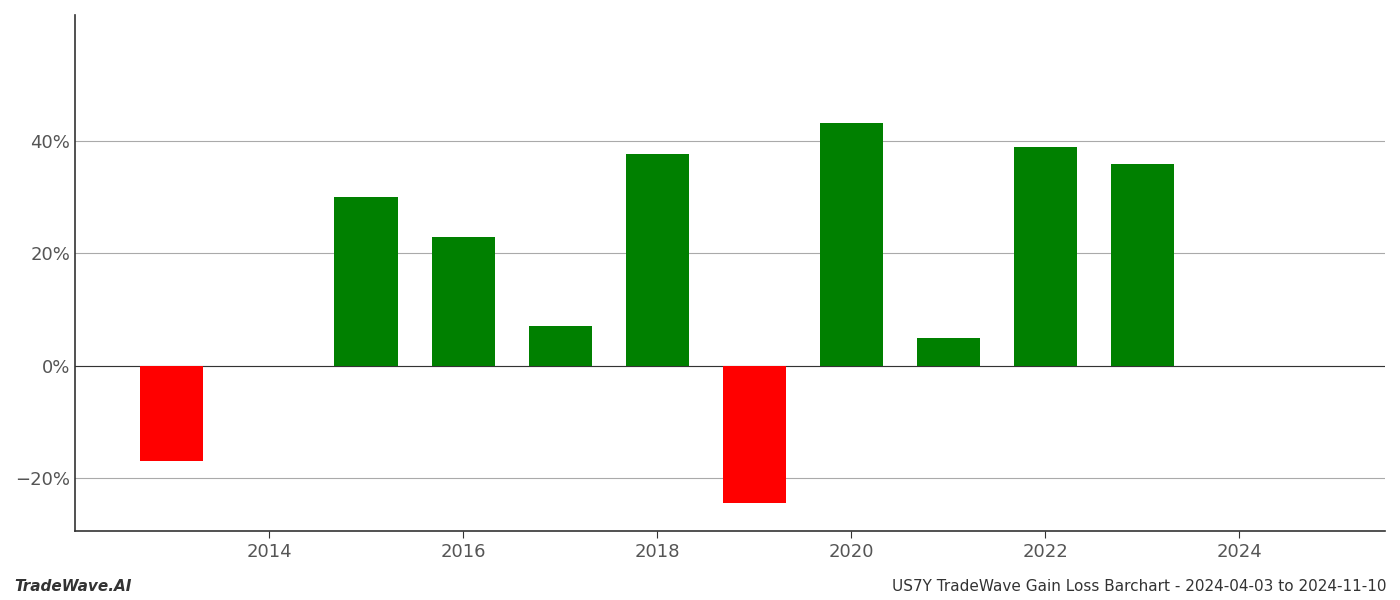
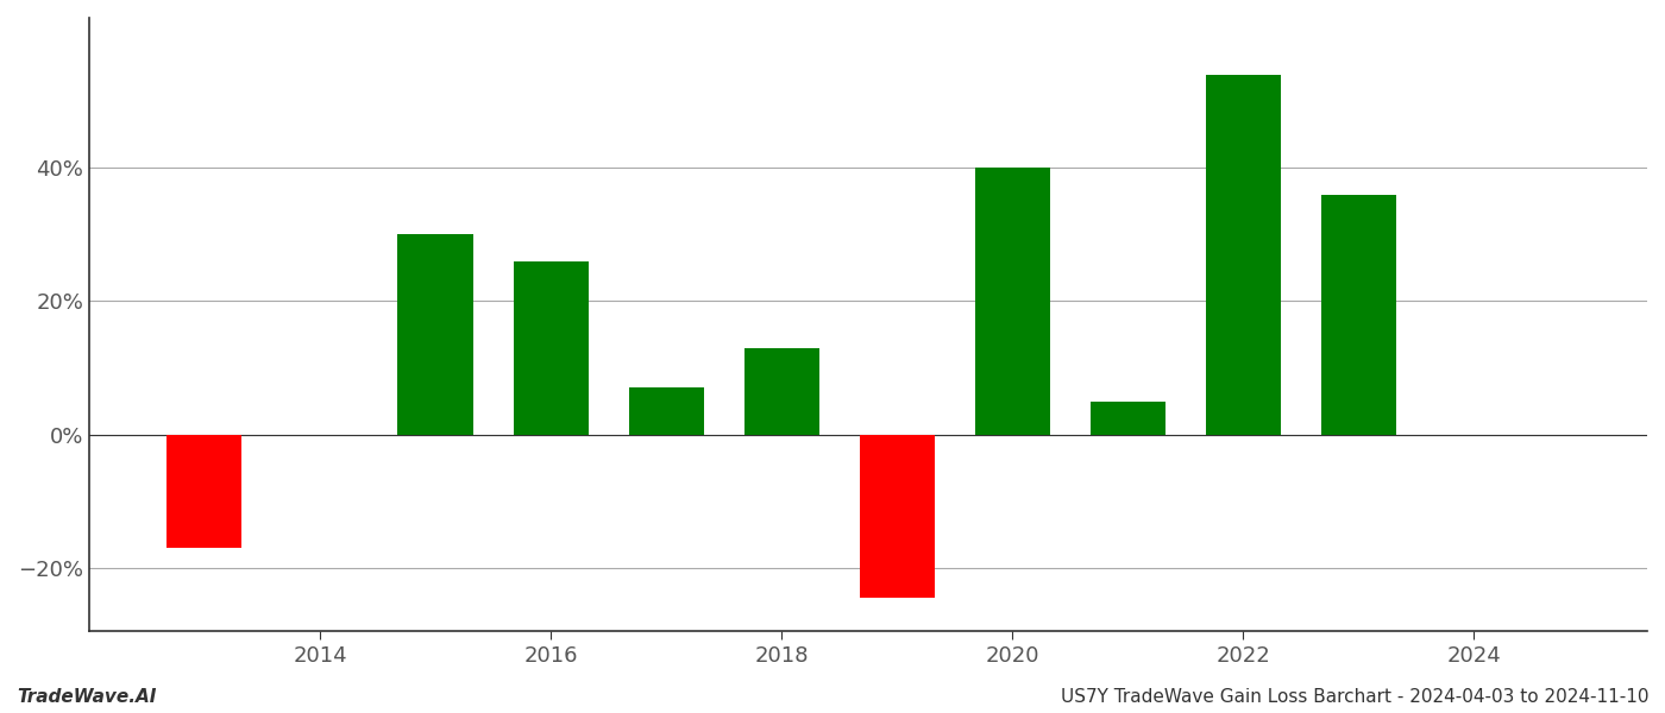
2016: 23.0% -> 26.0%
2018: 37.8% -> 13.0%
2020: 43.2% -> 40.0%
2022: 39.0% -> 54.0%
